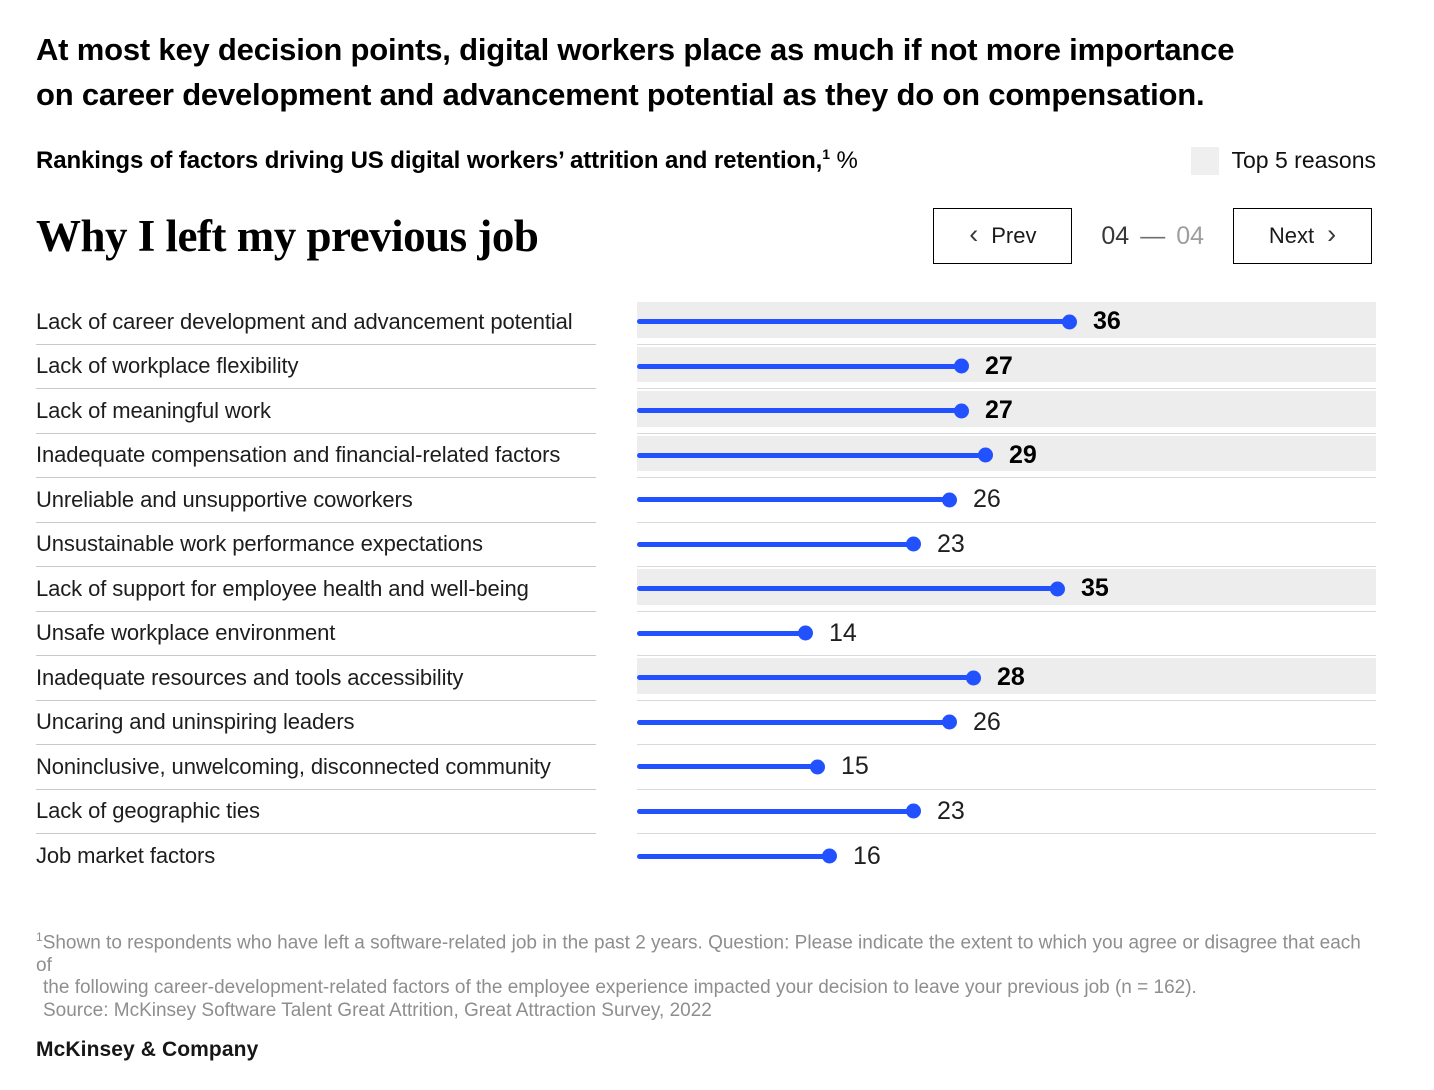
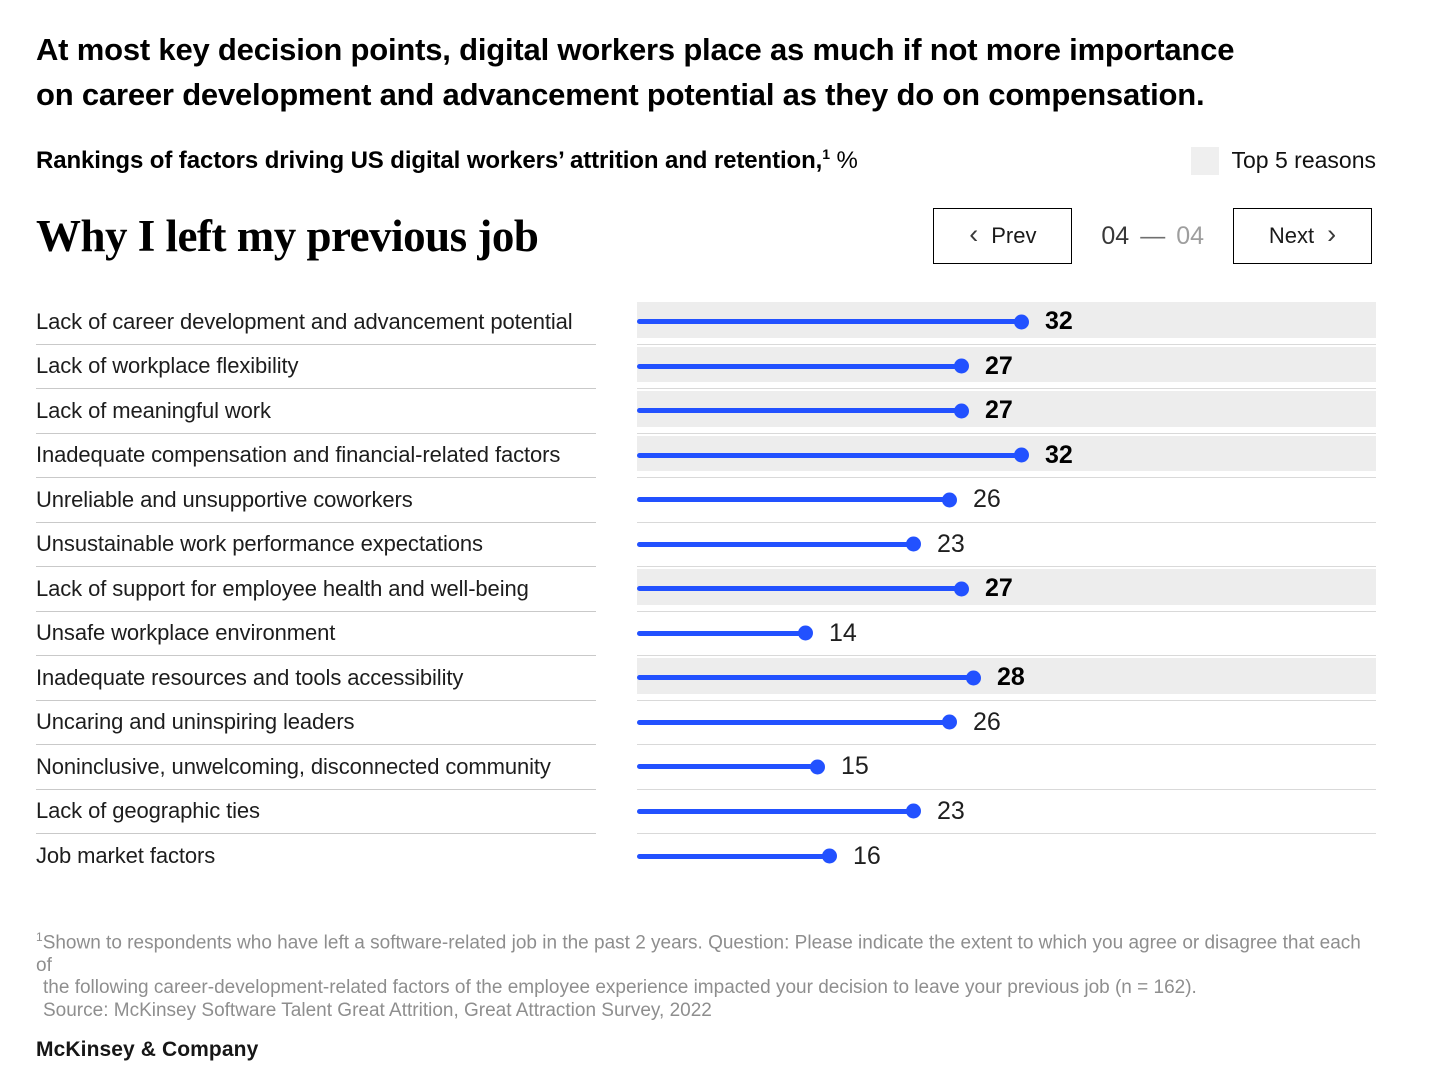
Lack of career development and advancement potential: 36 -> 32
Inadequate compensation and financial-related factors: 29 -> 32
Lack of support for employee health and well-being: 35 -> 27
